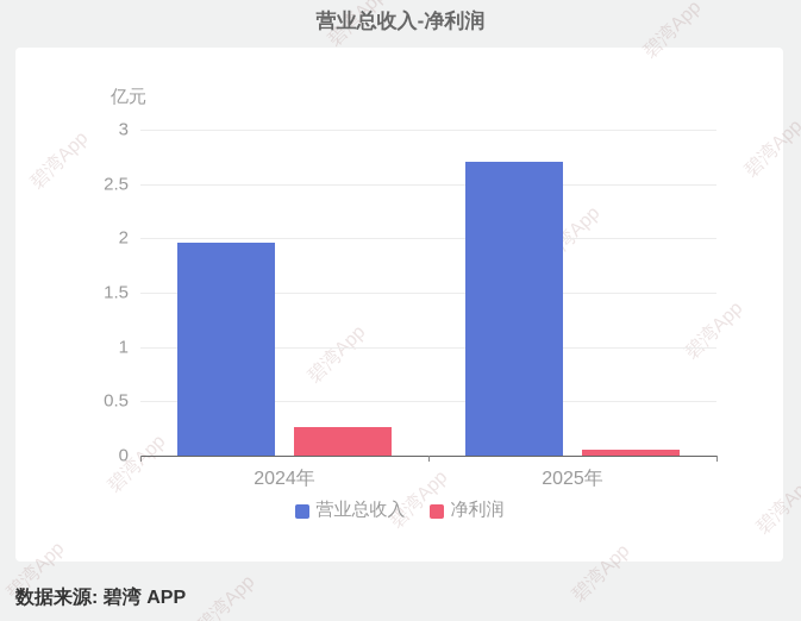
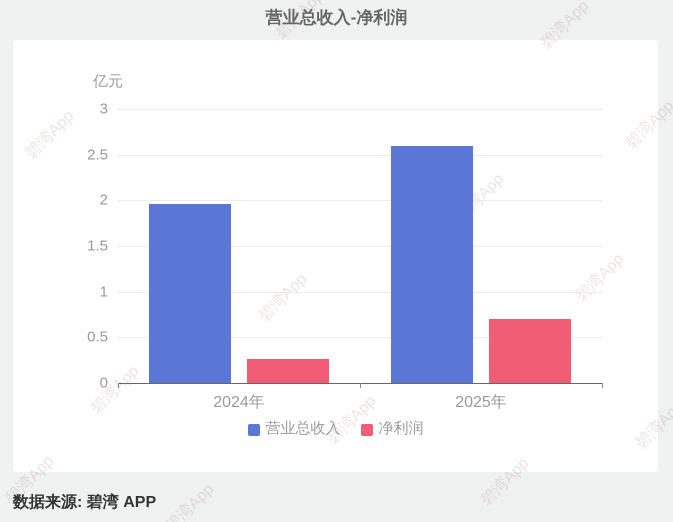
营业总收入/2025年: 2.7 -> 2.6
净利润/2025年: 0.1 -> 0.7
